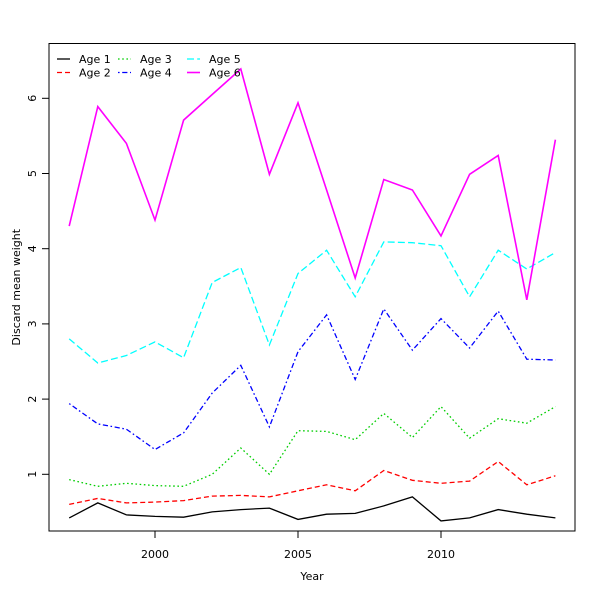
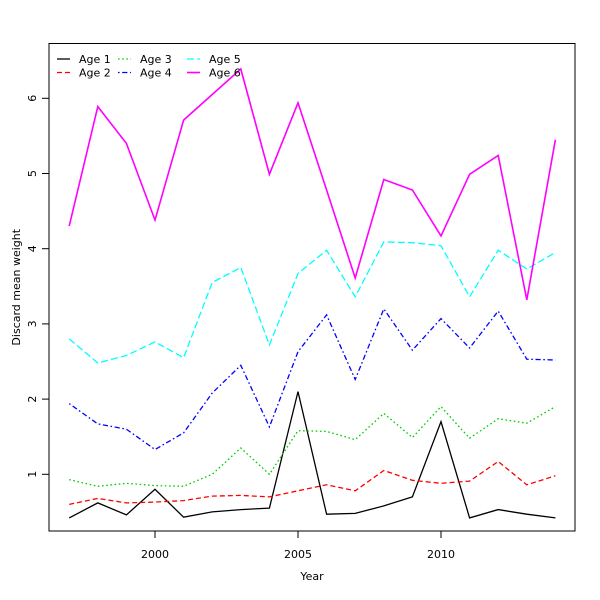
Age 1/2000: 0.4 -> 0.8
Age 1/2005: 0.4 -> 2.1
Age 1/2010: 0.4 -> 1.7
